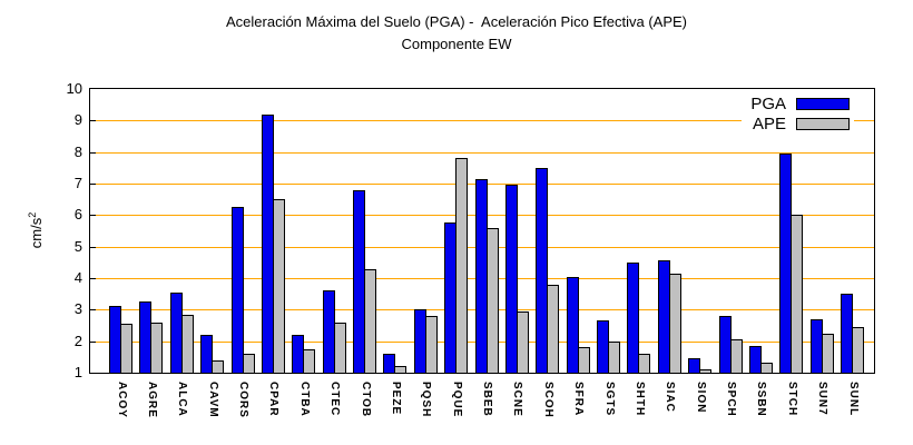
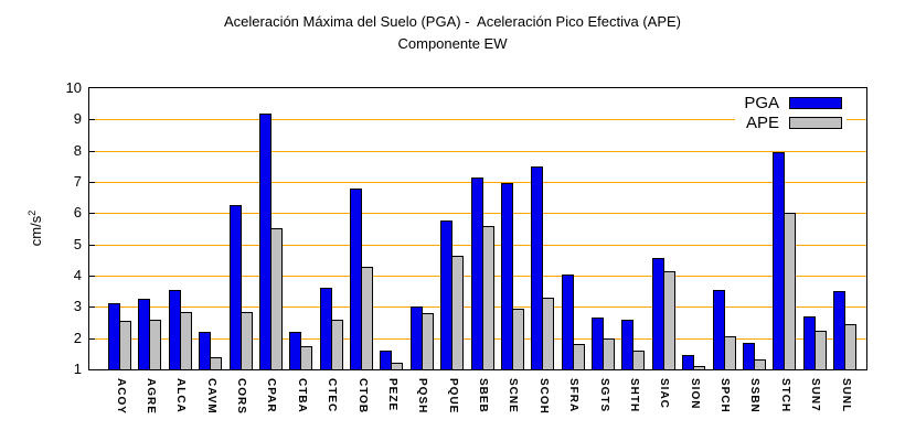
APE/CORS: 1.6 -> 2.9
APE/CPAR: 6.5 -> 5.5
APE/PQUE: 7.8 -> 4.7
APE/SCOH: 3.8 -> 3.3
PGA/SHTH: 4.5 -> 2.6
PGA/SPCH: 2.8 -> 3.5
